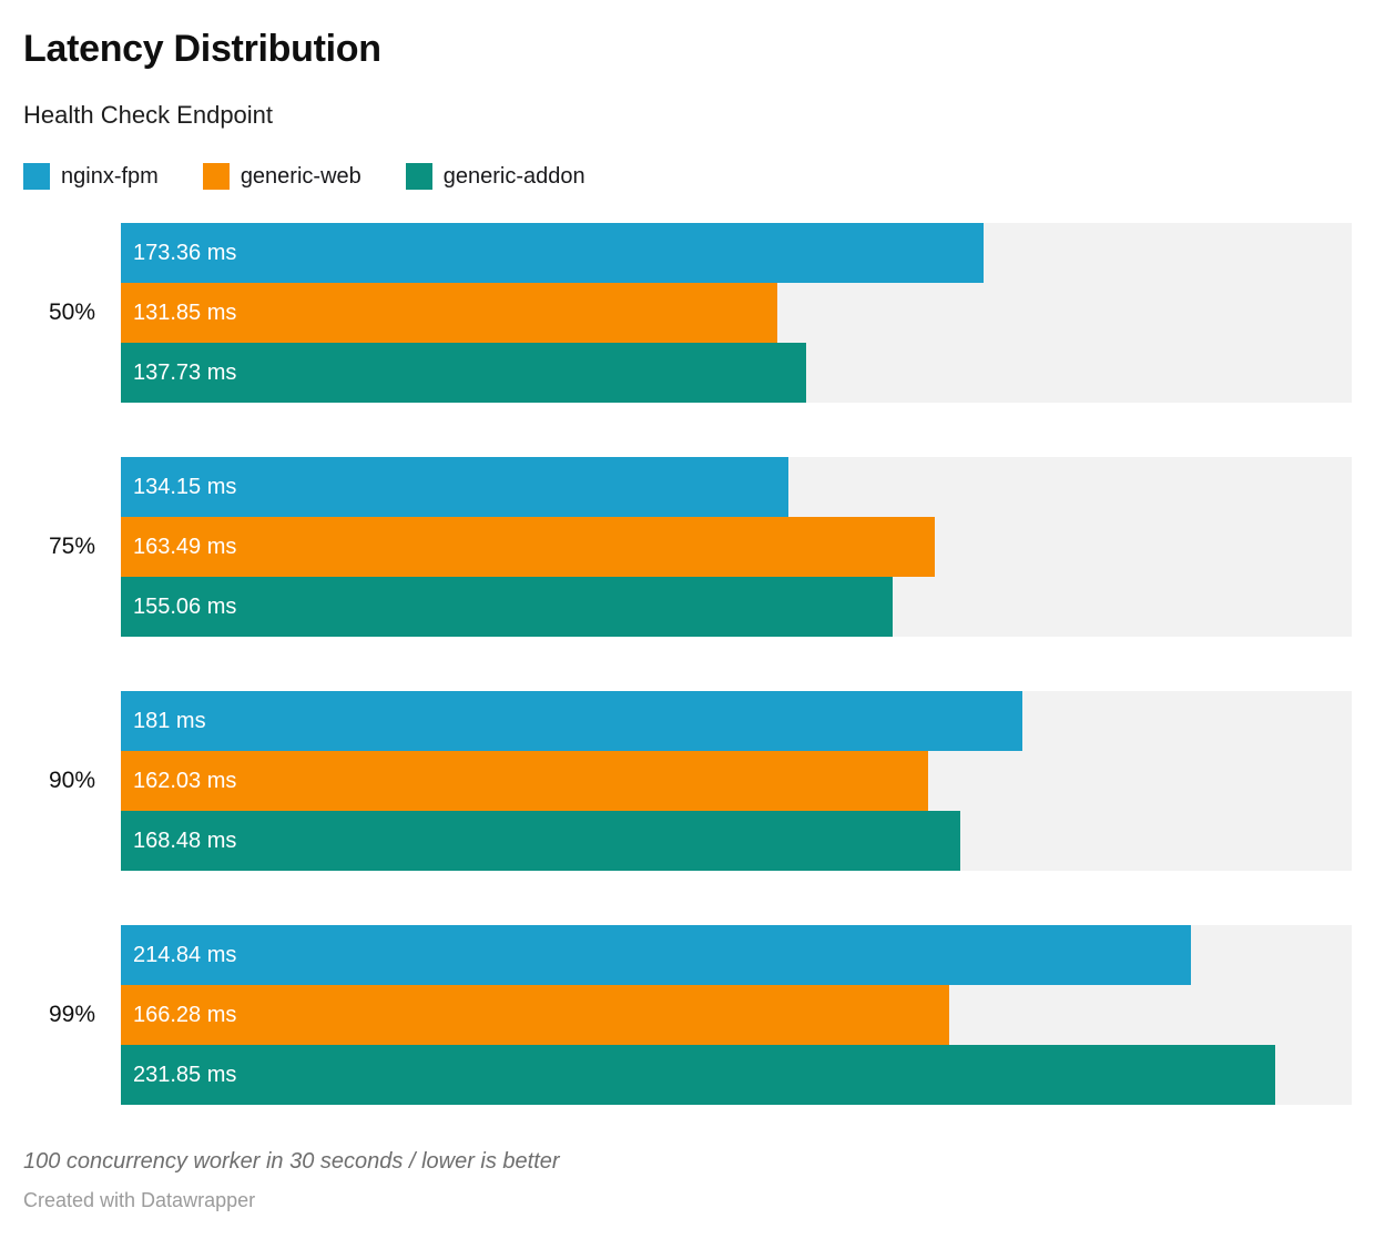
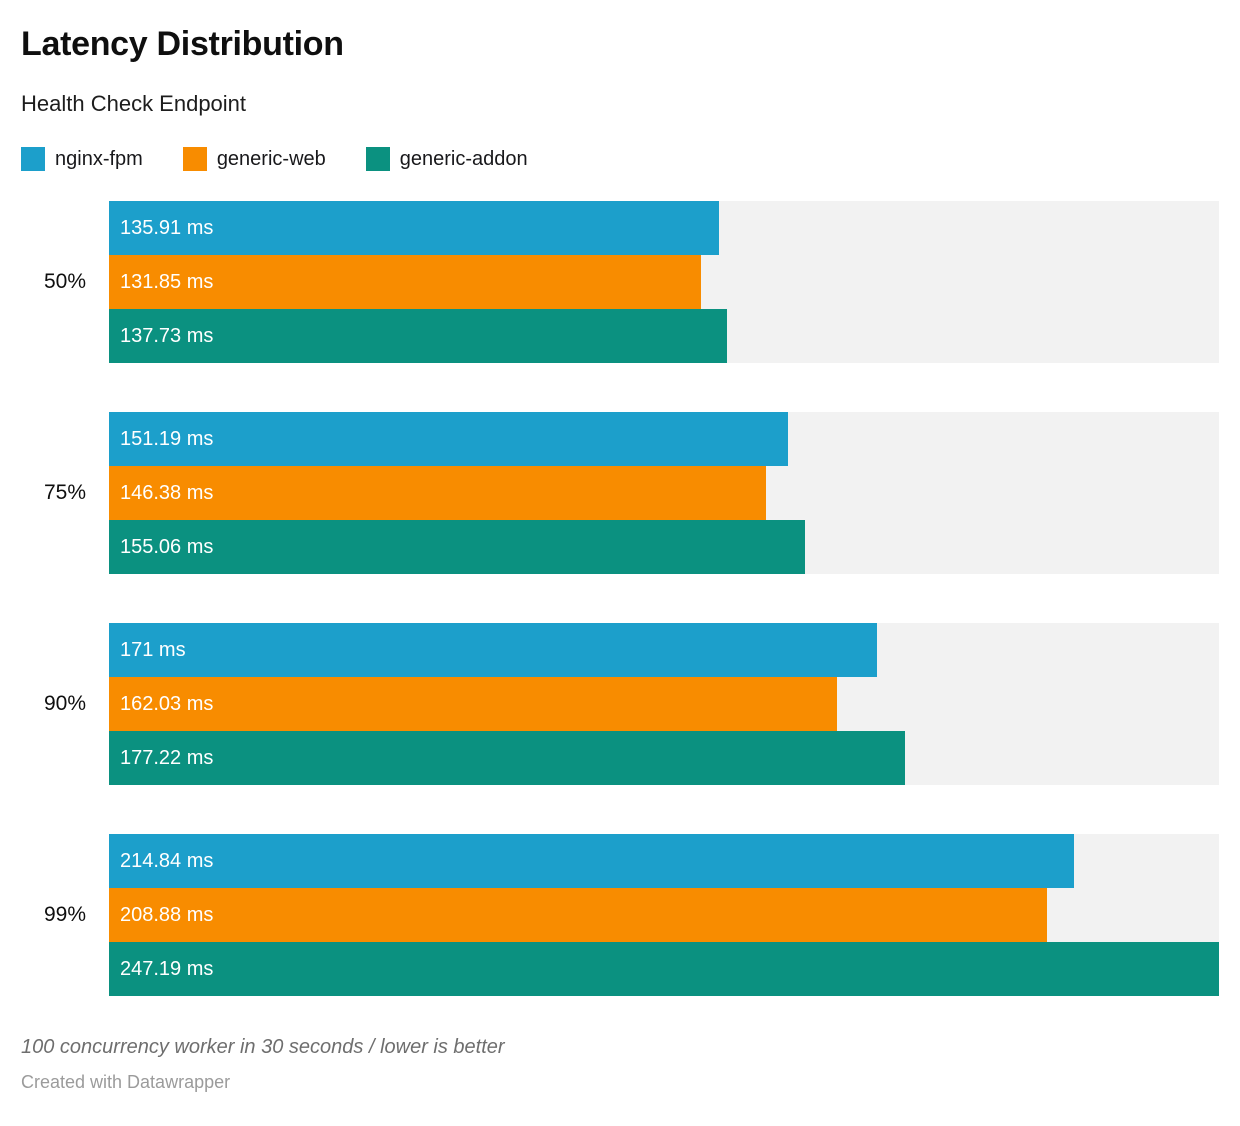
nginx-fpm/50%: 173.36 -> 135.91
nginx-fpm/75%: 134.15 -> 151.19
generic-web/75%: 163.49 -> 146.38
nginx-fpm/90%: 181 -> 171
generic-addon/90%: 168.48 -> 177.22
generic-web/99%: 166.28 -> 208.88
generic-addon/99%: 231.85 -> 247.19
